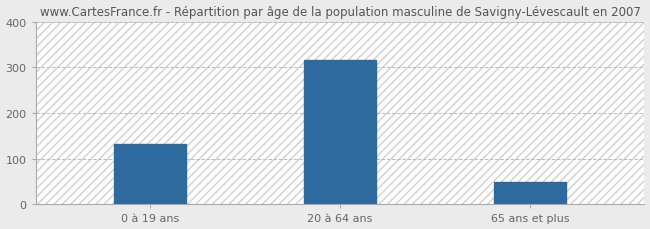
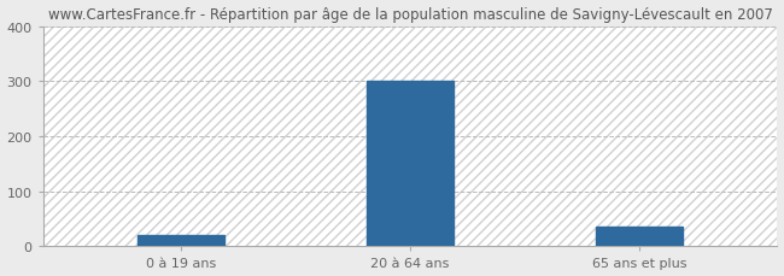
0 à 19 ans: 133 -> 20
20 à 64 ans: 315 -> 300
65 ans et plus: 50 -> 35
